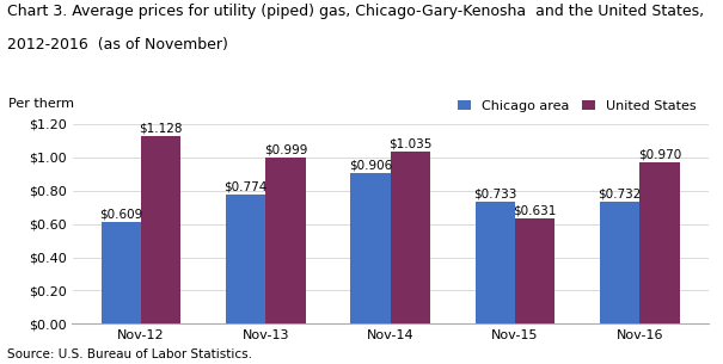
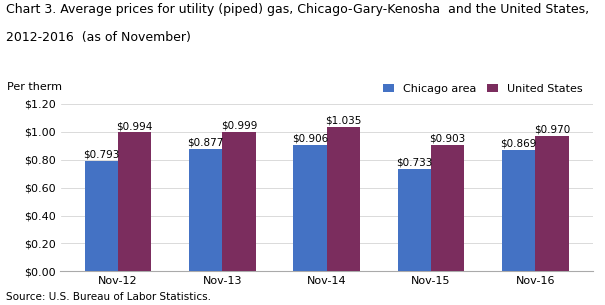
Chicago area/Nov-12: $0.609 -> $0.793
United States/Nov-12: $1.128 -> $0.994
Chicago area/Nov-13: $0.774 -> $0.877
United States/Nov-15: $0.631 -> $0.903
Chicago area/Nov-16: $0.732 -> $0.869
